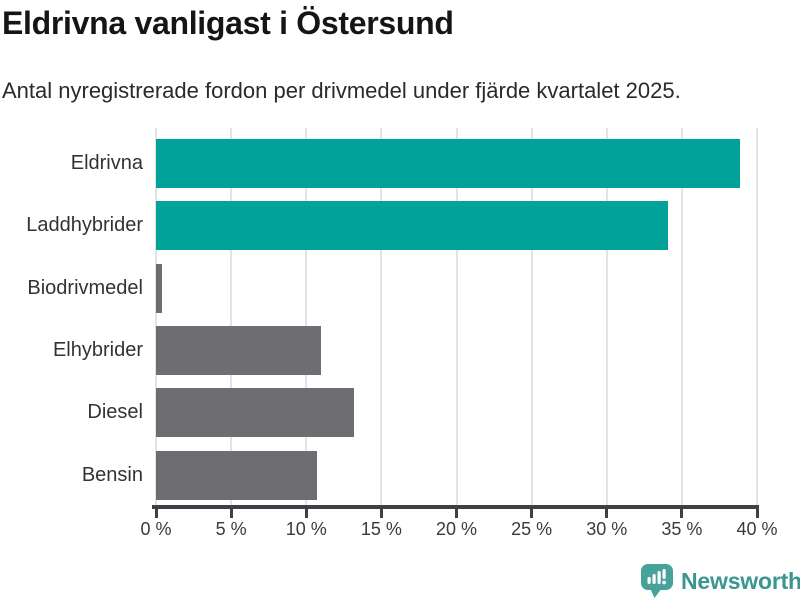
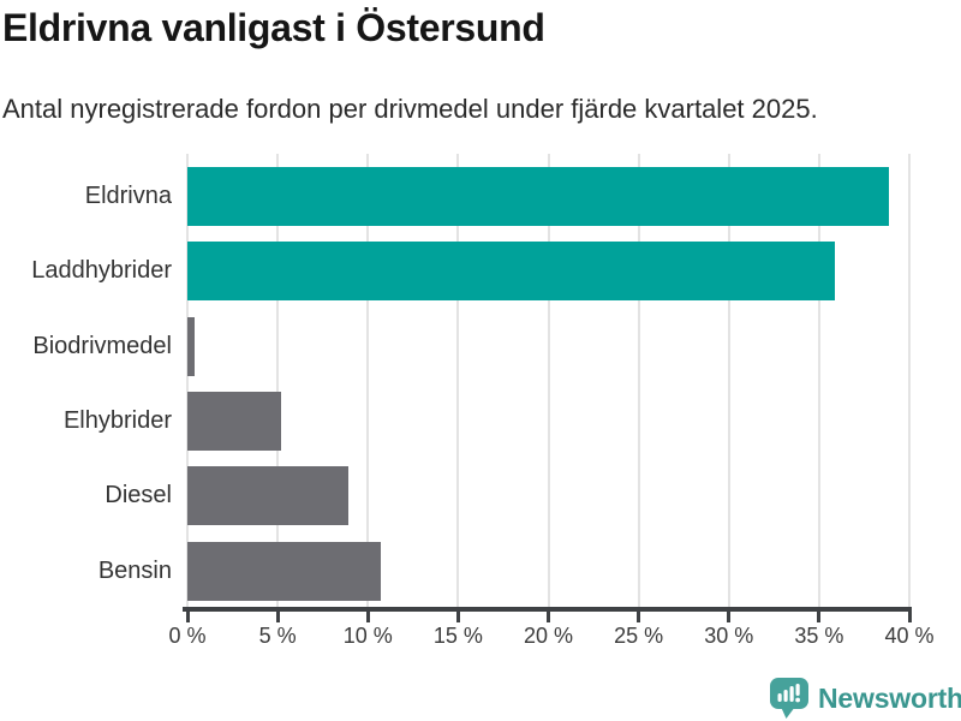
Laddhybrider: 34.1% -> 35.9%
Elhybrider: 11.0% -> 5.2%
Diesel: 13.2% -> 8.9%
